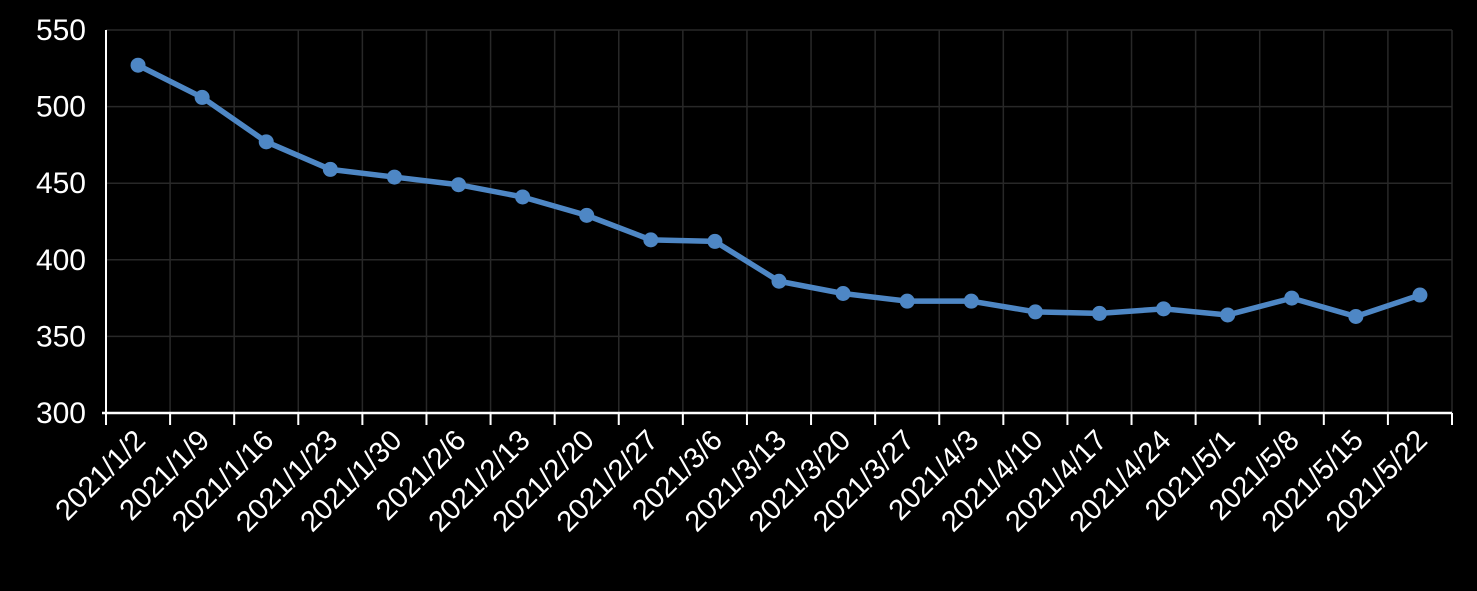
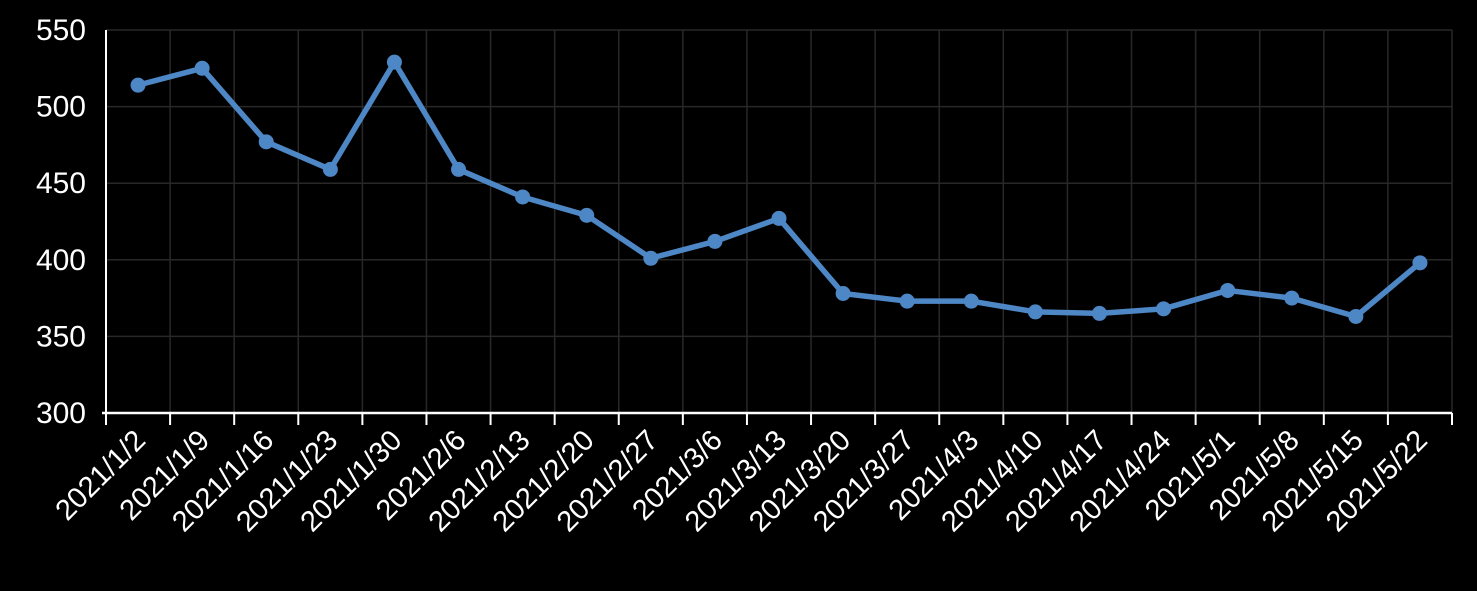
2021/1/2: 527 -> 514
2021/1/9: 506 -> 525
2021/1/30: 454 -> 529
2021/2/6: 449 -> 459
2021/2/27: 413 -> 401
2021/3/13: 386 -> 427
2021/5/1: 364 -> 380
2021/5/22: 377 -> 398
